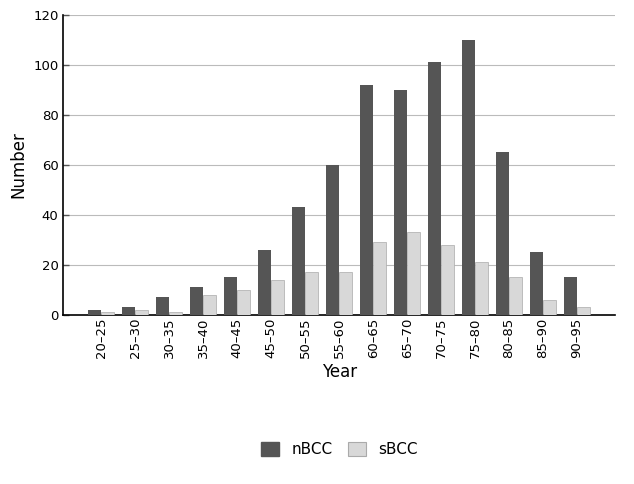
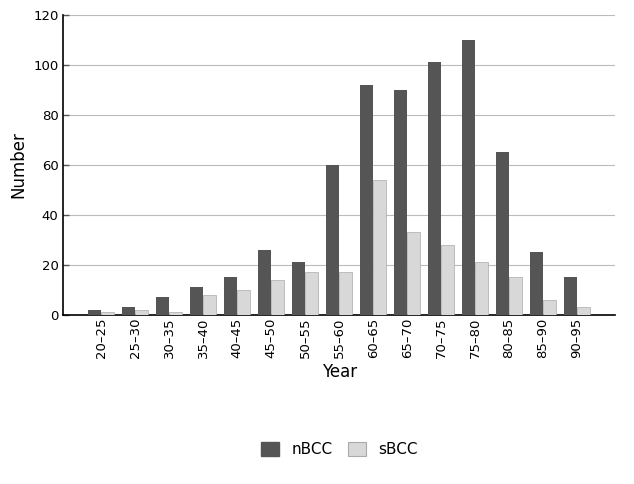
nBCC/50–55: 43 -> 21
sBCC/60–65: 29 -> 54
